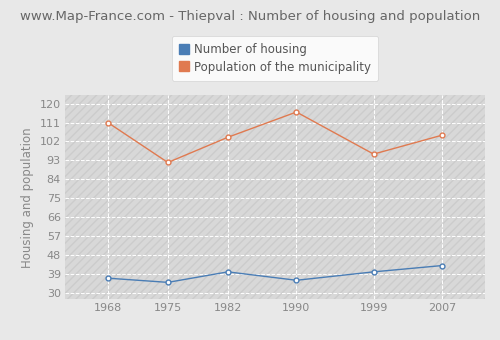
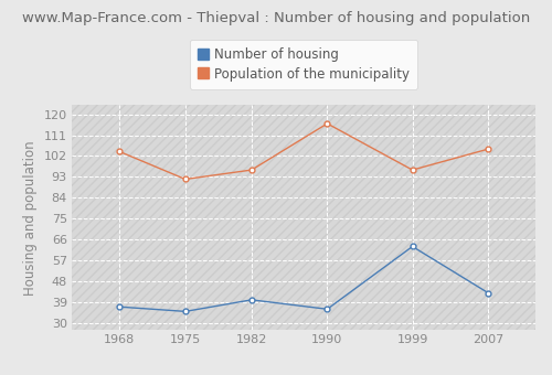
Population of the municipality/1968: 111 -> 104
Population of the municipality/1982: 104 -> 96
Number of housing/1999: 40 -> 63
